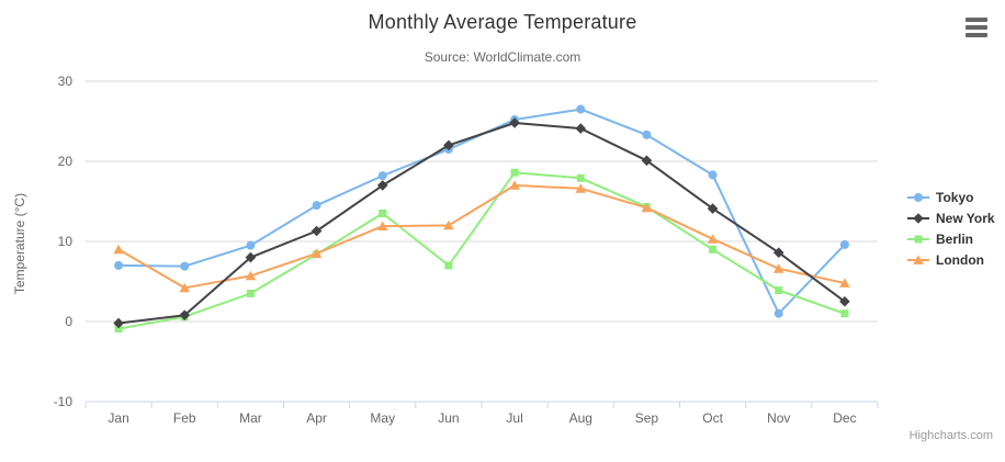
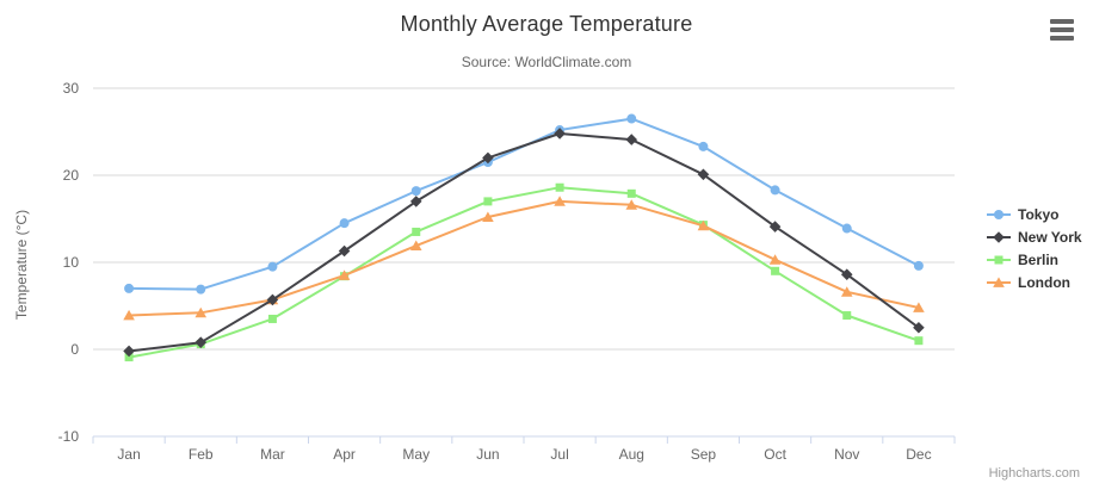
London/Jan: 9 -> 4
New York/Mar: 8 -> 6
Berlin/Jun: 7 -> 17
London/Jun: 12 -> 15
Tokyo/Nov: 1 -> 14
